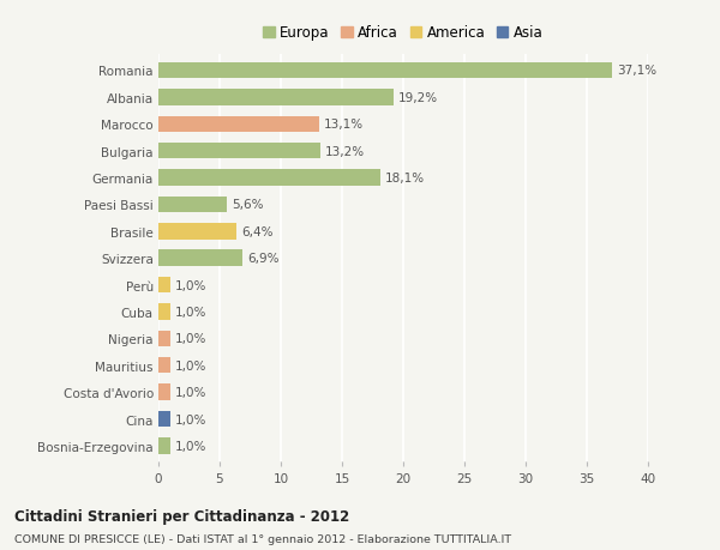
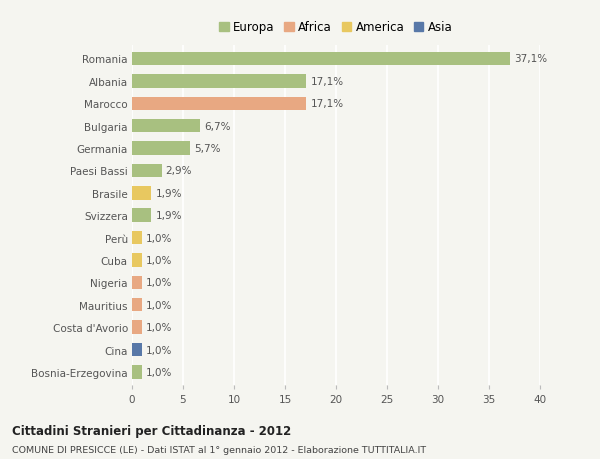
Albania: 19,2% -> 17,1%
Marocco: 13,1% -> 17,1%
Bulgaria: 13,2% -> 6,7%
Germania: 18,1% -> 5,7%
Paesi Bassi: 5,6% -> 2,9%
Brasile: 6,4% -> 1,9%
Svizzera: 6,9% -> 1,9%
